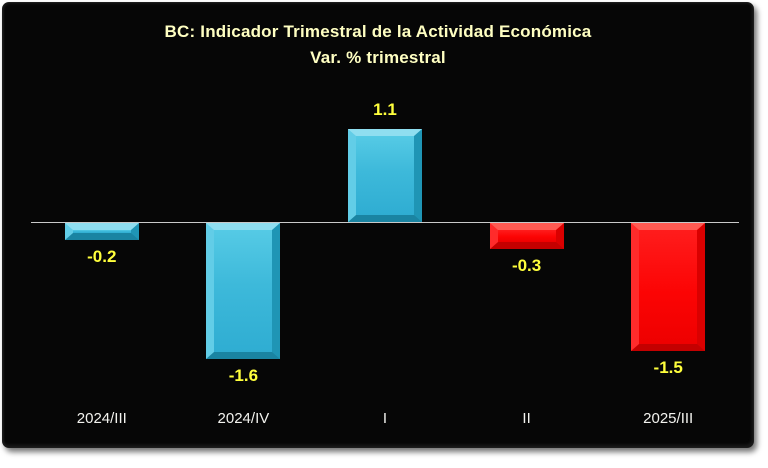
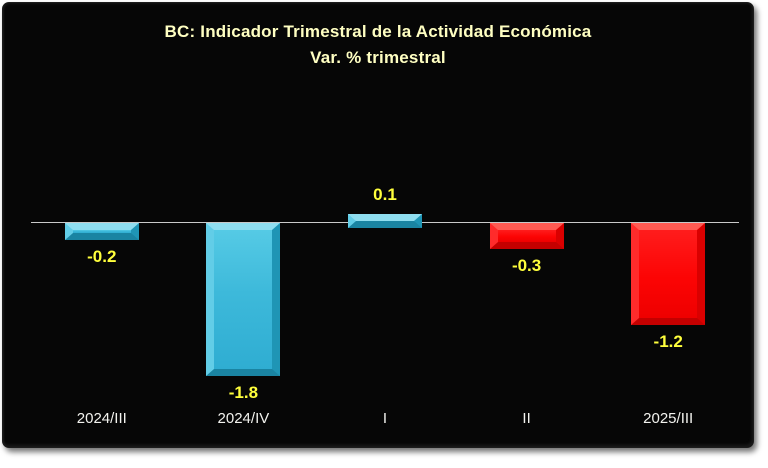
2024/IV: -1.6 -> -1.8
I: 1.1 -> 0.1
2025/III: -1.5 -> -1.2
